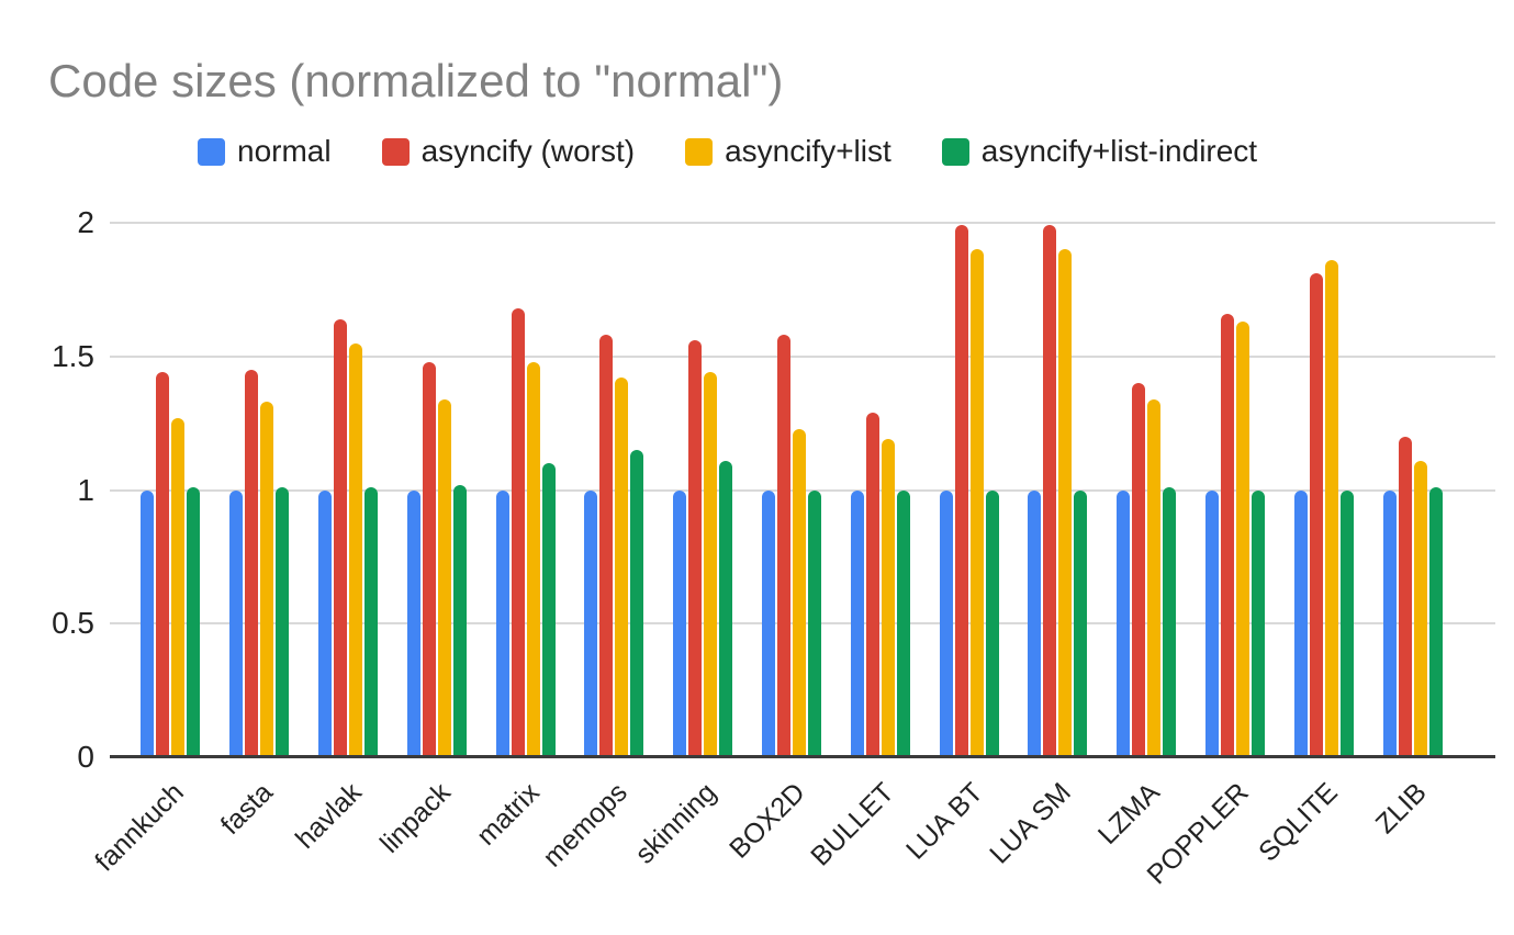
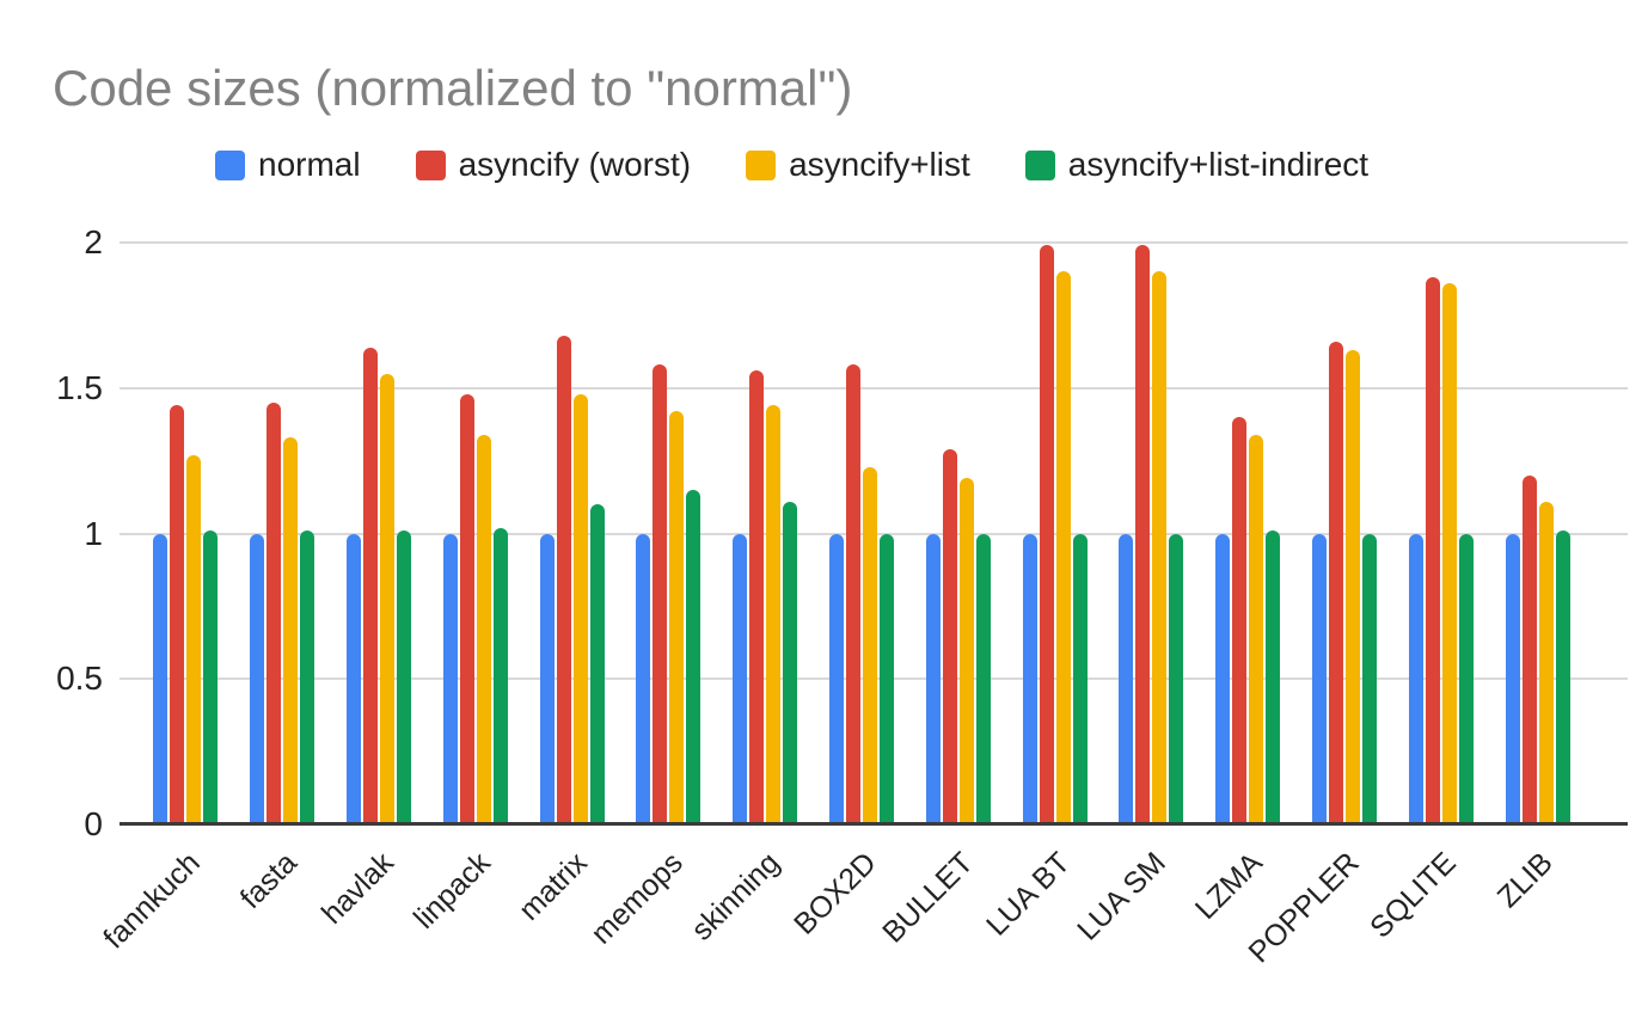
asyncify (worst)/SQLITE: 1.81 -> 1.88
